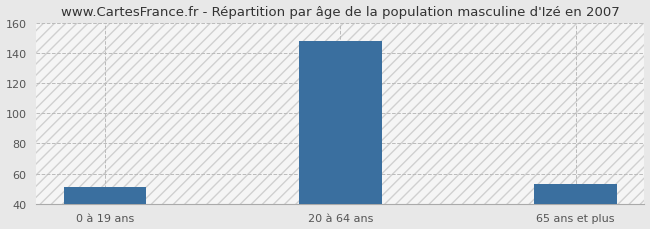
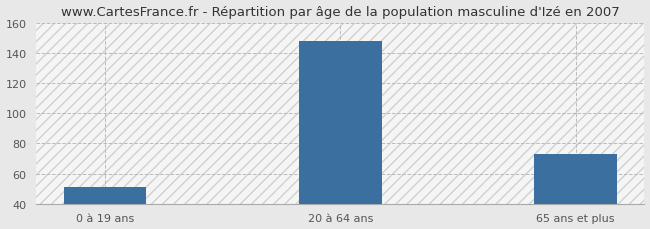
65 ans et plus: 53 -> 73
